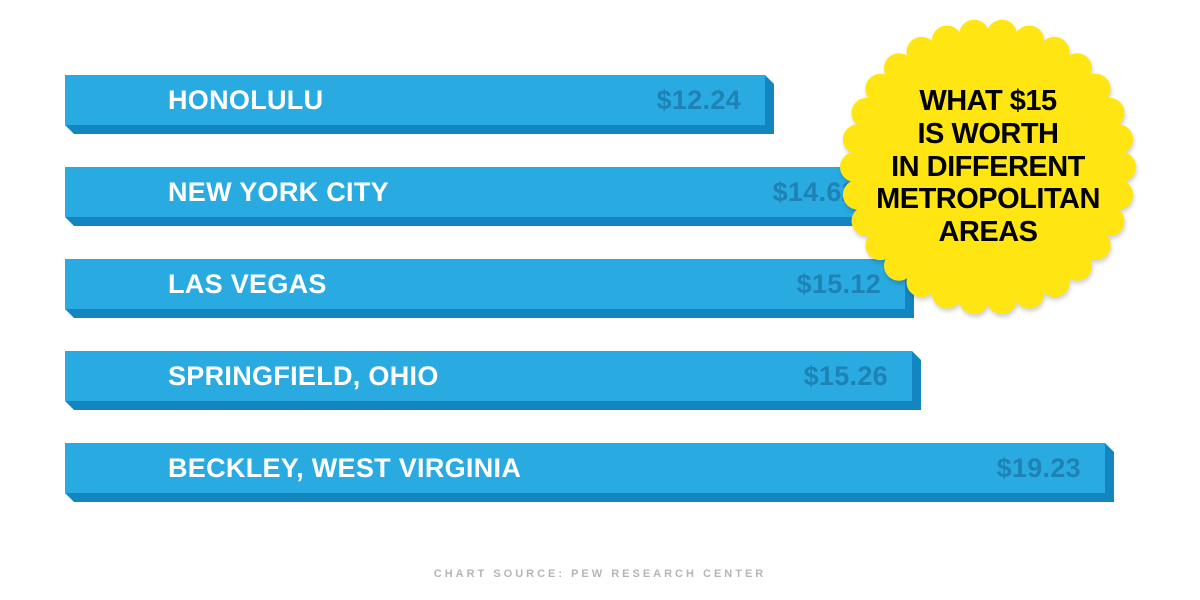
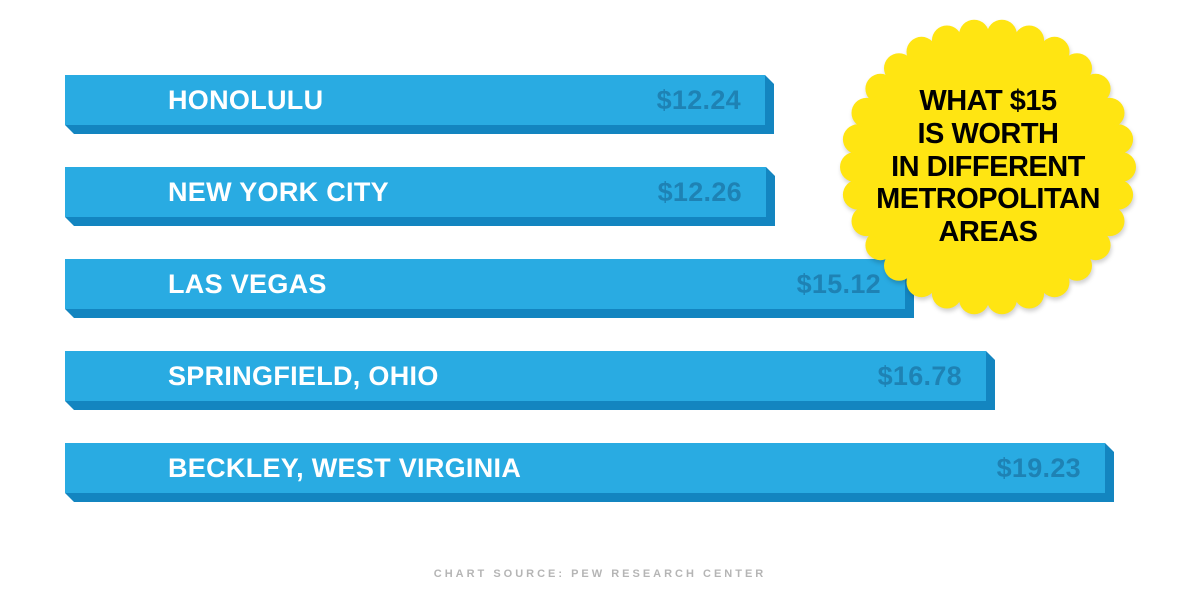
NEW YORK CITY: $14.62 -> $12.26
SPRINGFIELD, OHIO: $15.26 -> $16.78
